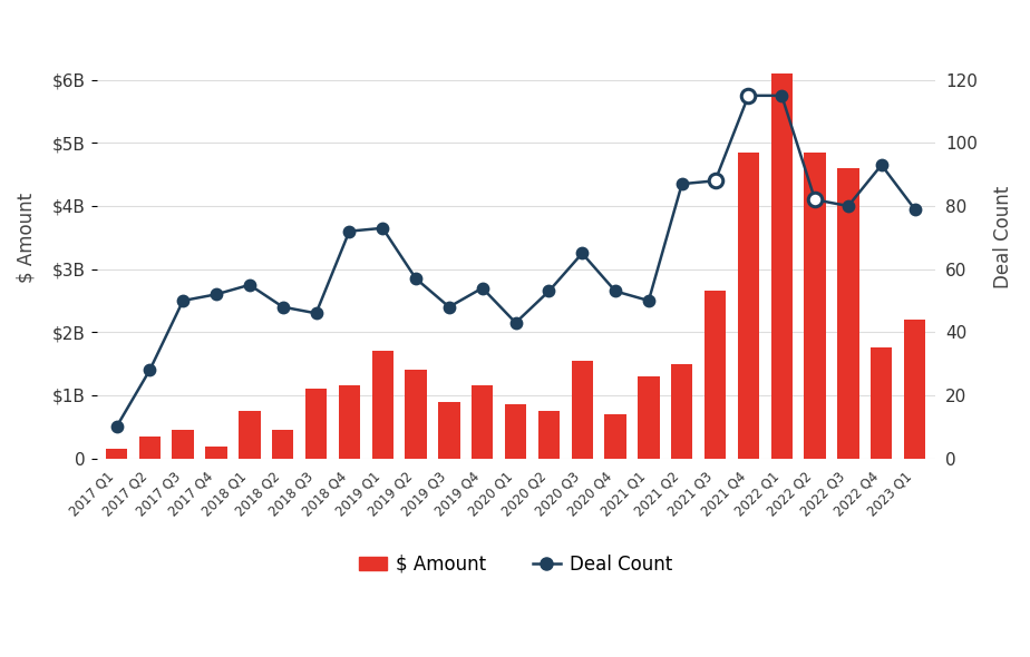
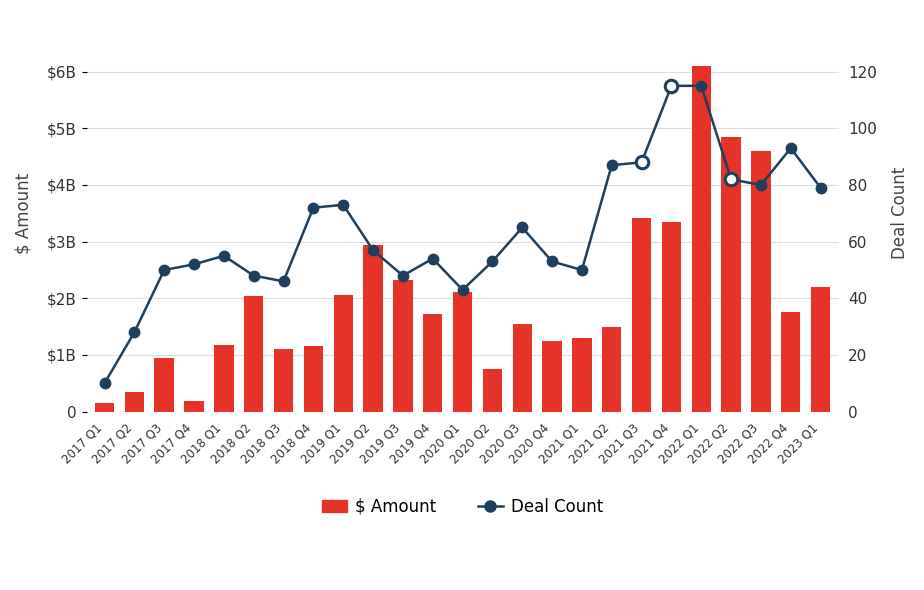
$ Amount/2017 Q3: $0.45B -> $0.94B
$ Amount/2018 Q1: $0.75B -> $1.18B
$ Amount/2018 Q2: $0.45B -> $2.04B
$ Amount/2019 Q1: $1.70B -> $2.06B
$ Amount/2019 Q2: $1.40B -> $2.94B
$ Amount/2019 Q3: $0.90B -> $2.32B
$ Amount/2019 Q4: $1.15B -> $1.72B
$ Amount/2020 Q1: $0.85B -> $2.12B
$ Amount/2020 Q4: $0.70B -> $1.24B
$ Amount/2021 Q3: $2.65B -> $3.42B
$ Amount/2021 Q4: $4.85B -> $3.34B
